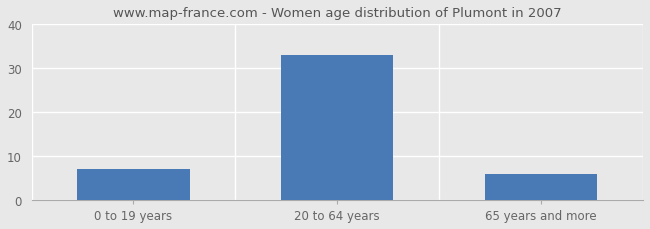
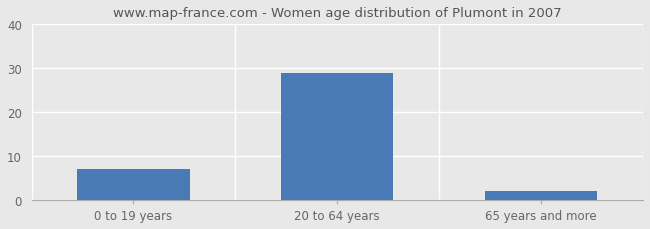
20 to 64 years: 33 -> 29
65 years and more: 6 -> 2
